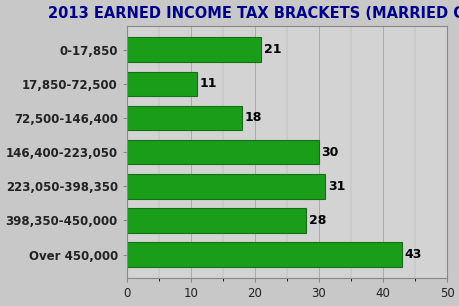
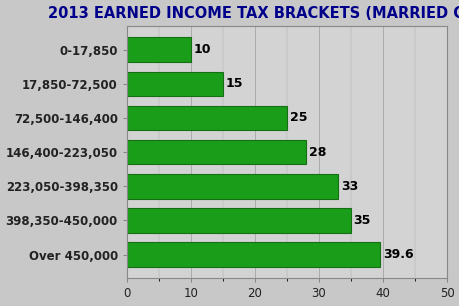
0-17,850: 21 -> 10
17,850-72,500: 11 -> 15
72,500-146,400: 18 -> 25
146,400-223,050: 30 -> 28
223,050-398,350: 31 -> 33
398,350-450,000: 28 -> 35
Over 450,000: 43 -> 39.6
